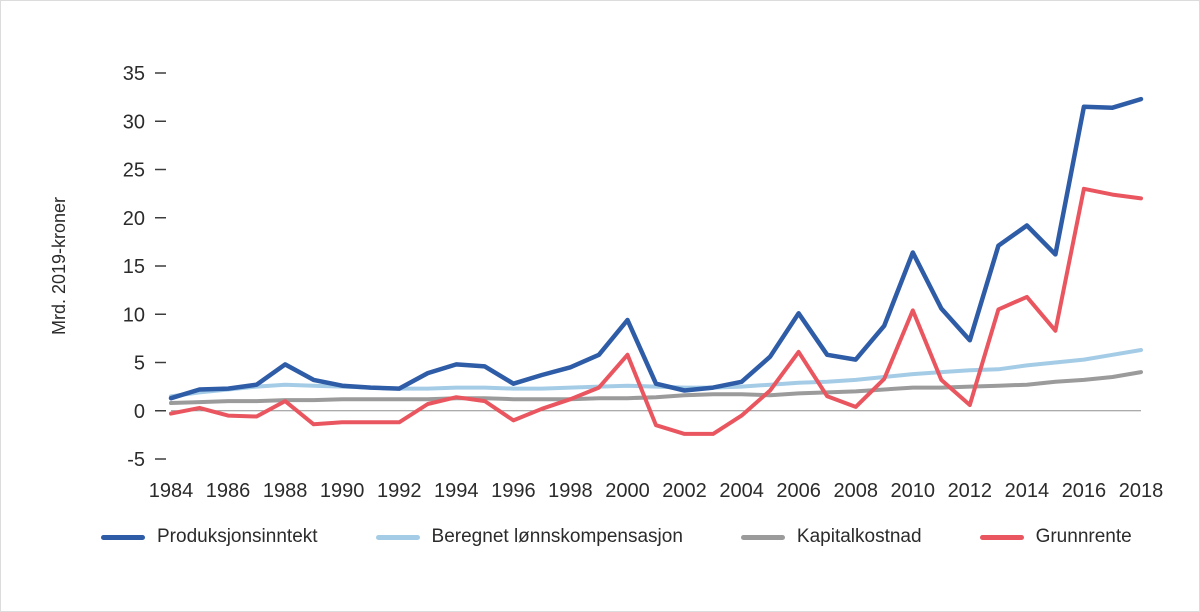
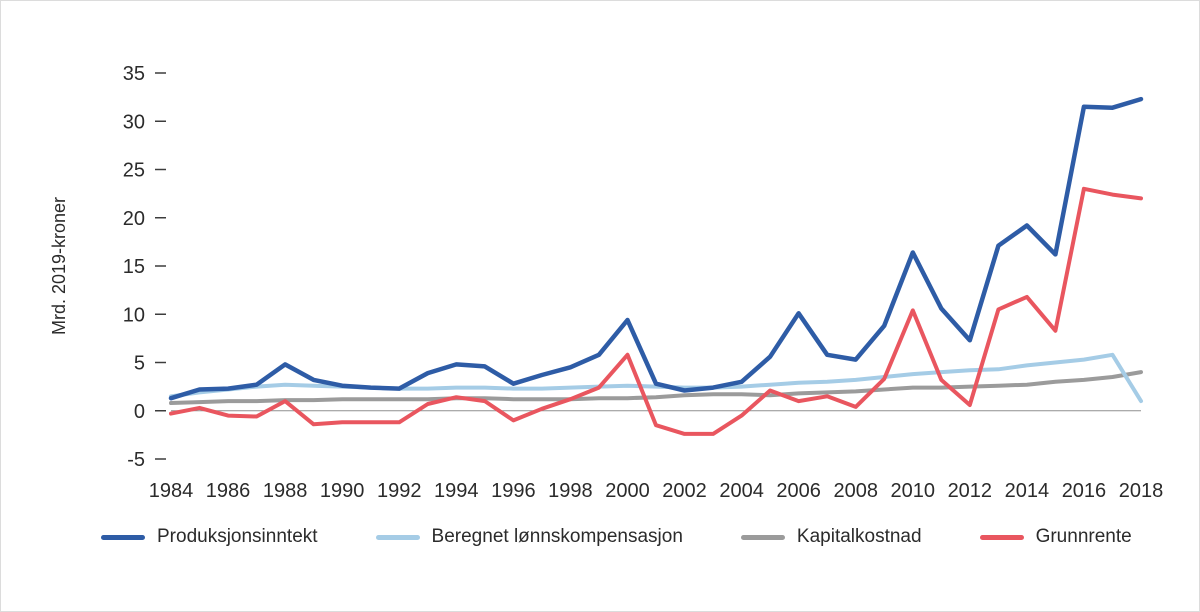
Grunnrente/2006: 6 -> 1
Beregnet lønnskompensasjon/2018: 6 -> 1
